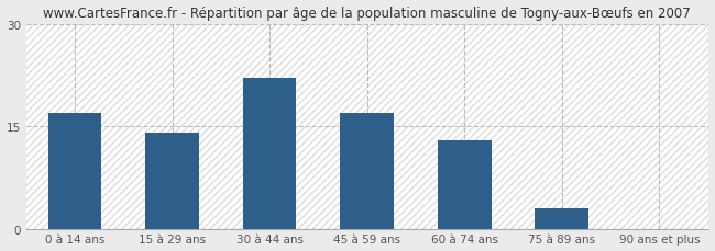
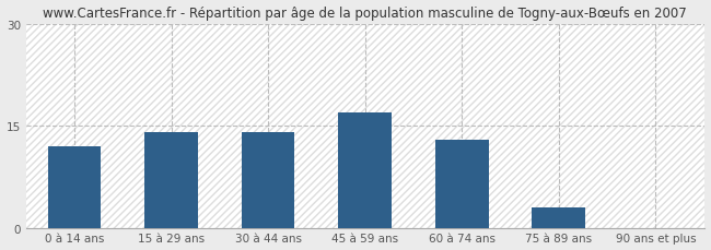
0 à 14 ans: 17 -> 12
30 à 44 ans: 22 -> 14
